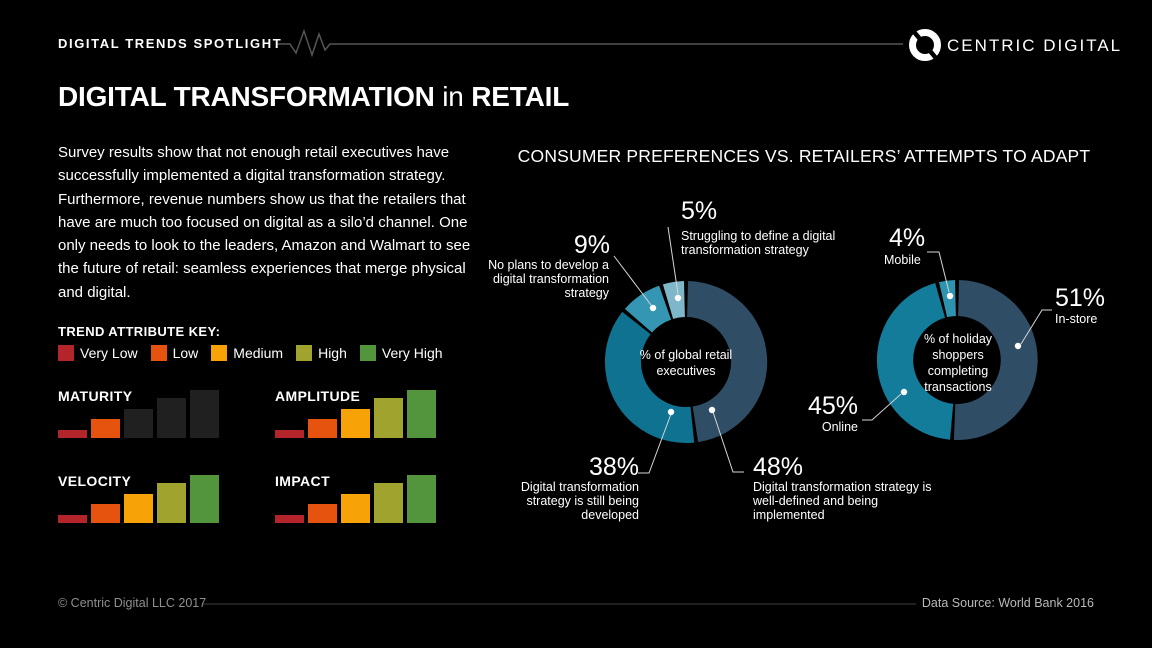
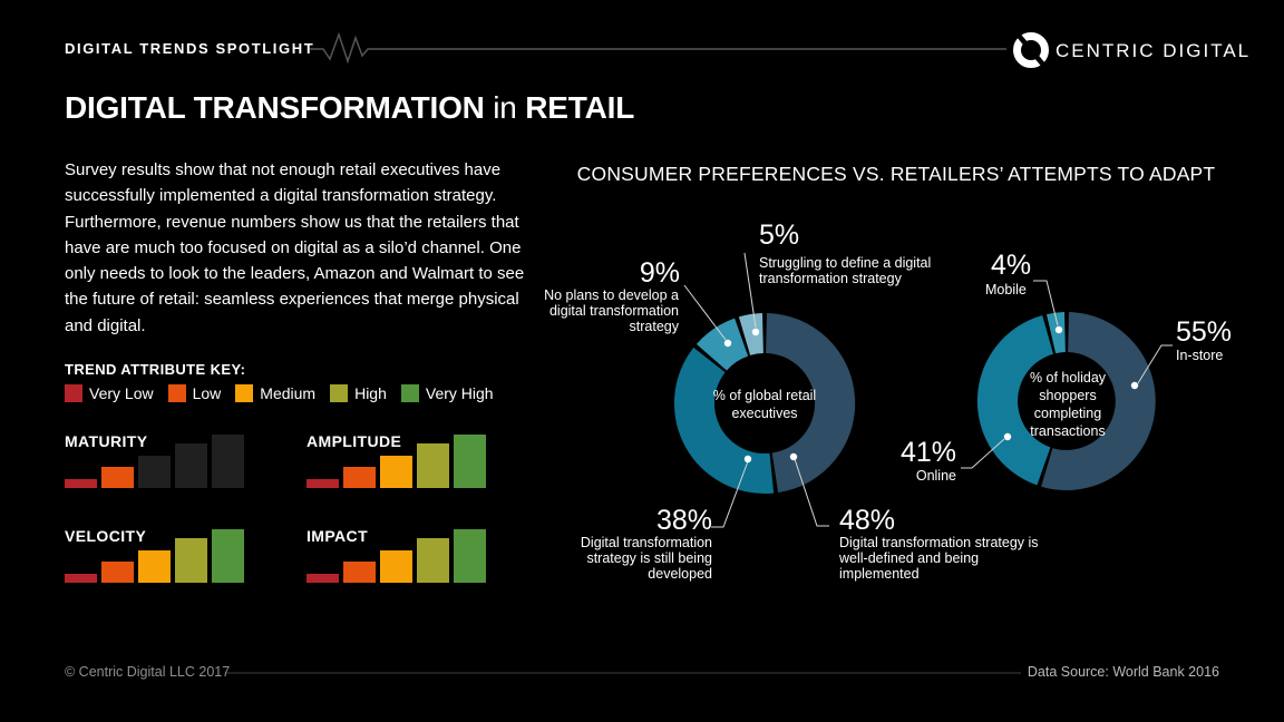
% of holiday shoppers completing transactions/In-store: 51% -> 55%
% of holiday shoppers completing transactions/Online: 45% -> 41%
